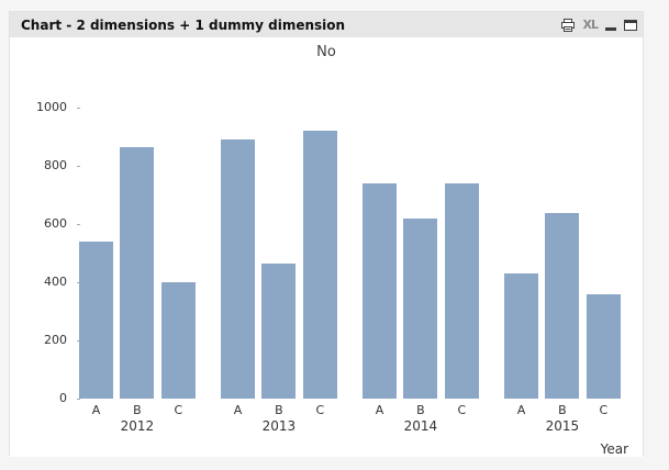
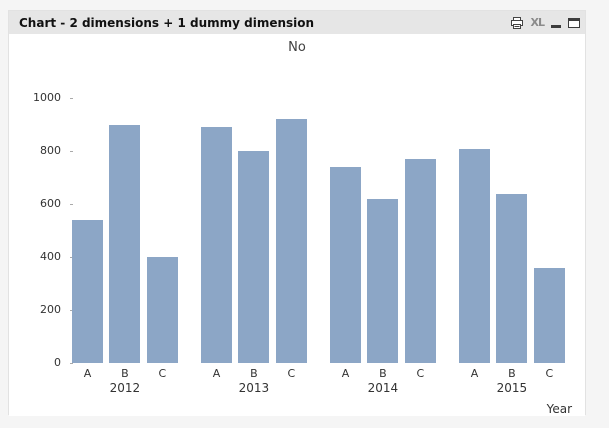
B/2012: 860 -> 900
B/2013: 460 -> 800
C/2014: 740 -> 770
A/2015: 430 -> 810
